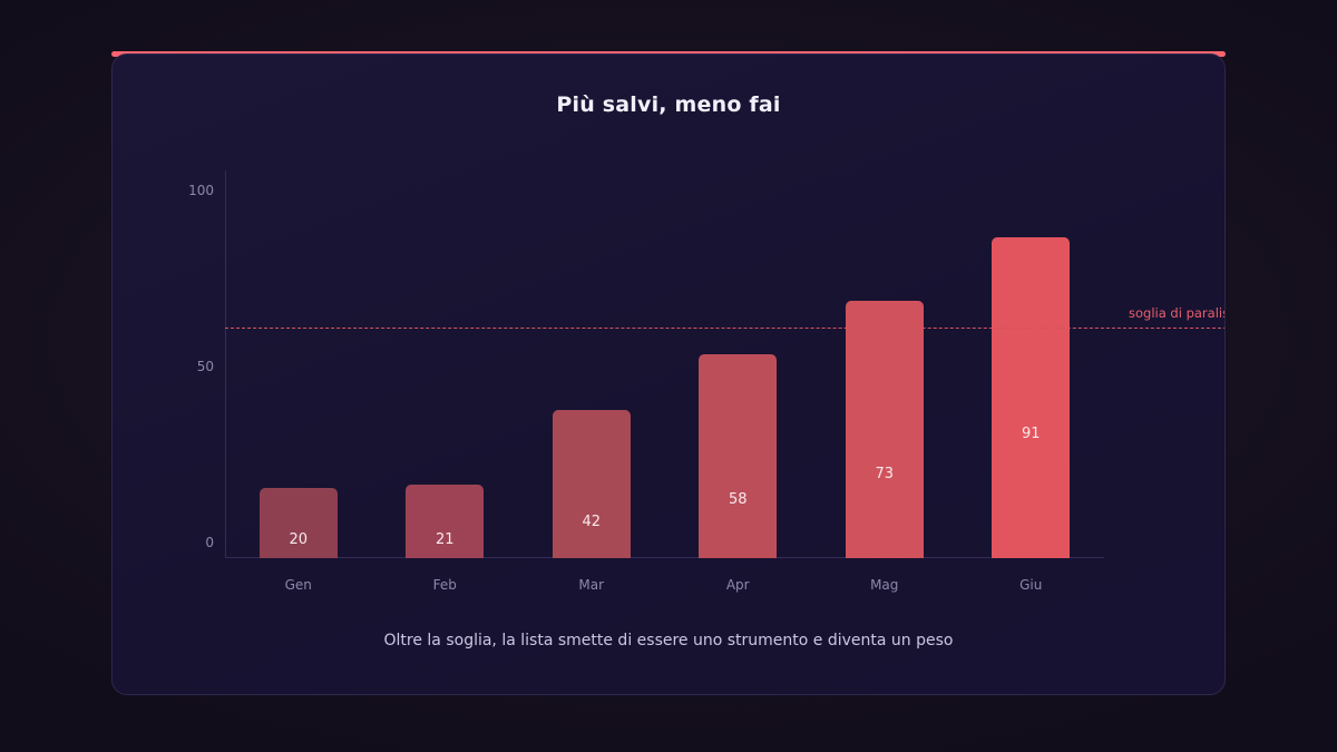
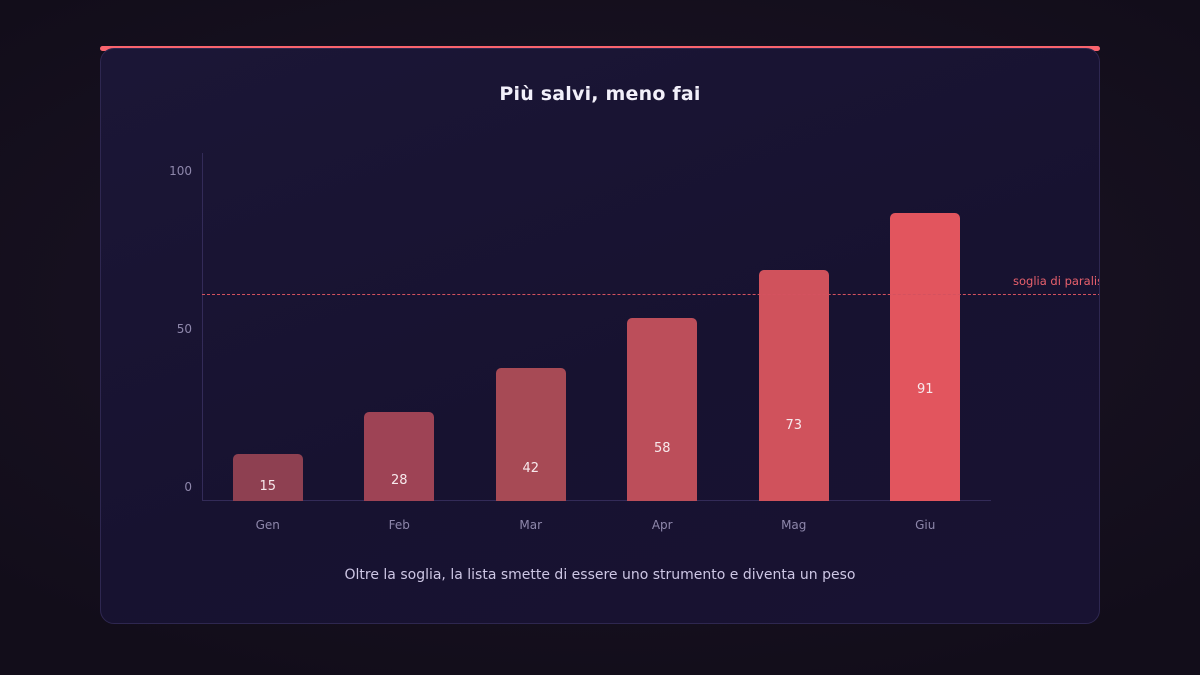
Gen: 20 -> 15
Feb: 21 -> 28
